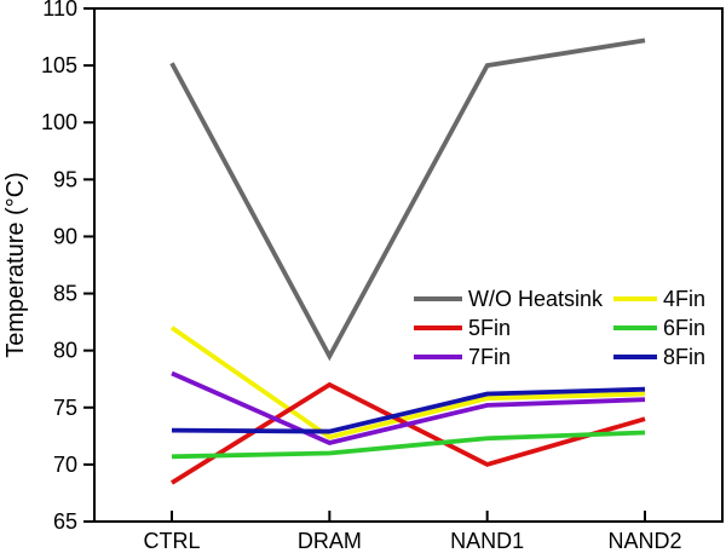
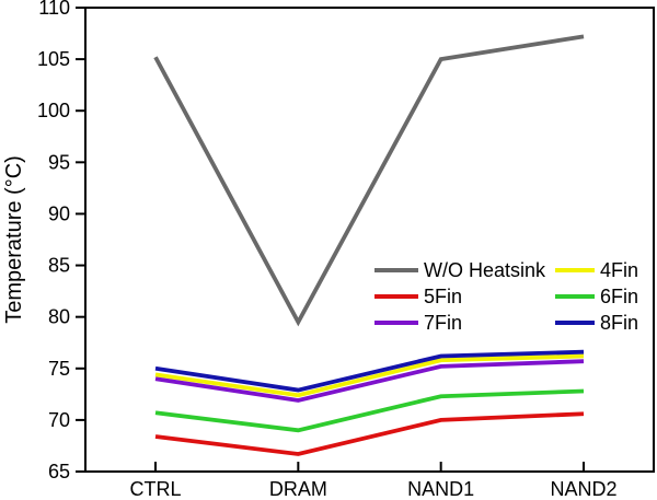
4Fin/CTRL: 82 -> 74
7Fin/CTRL: 78 -> 74
8Fin/CTRL: 73 -> 75
5Fin/DRAM: 77 -> 67
6Fin/DRAM: 71 -> 69
5Fin/NAND2: 74 -> 71
